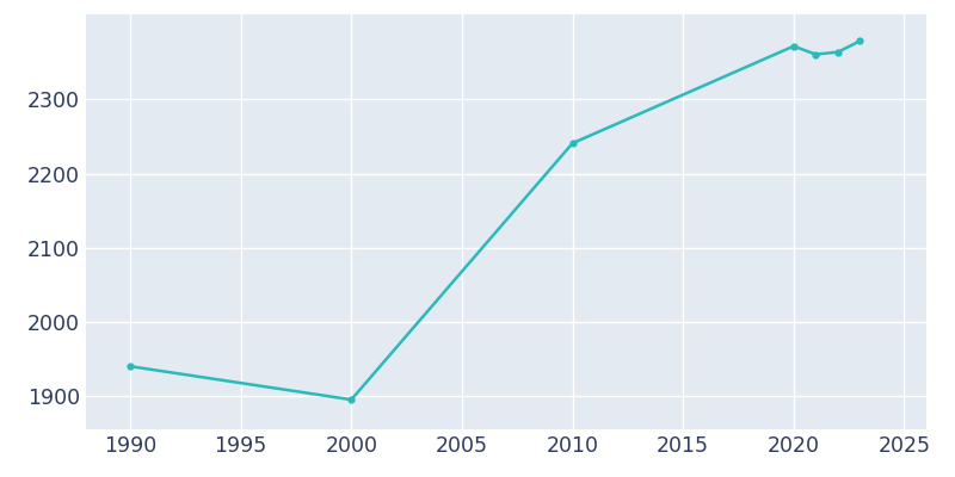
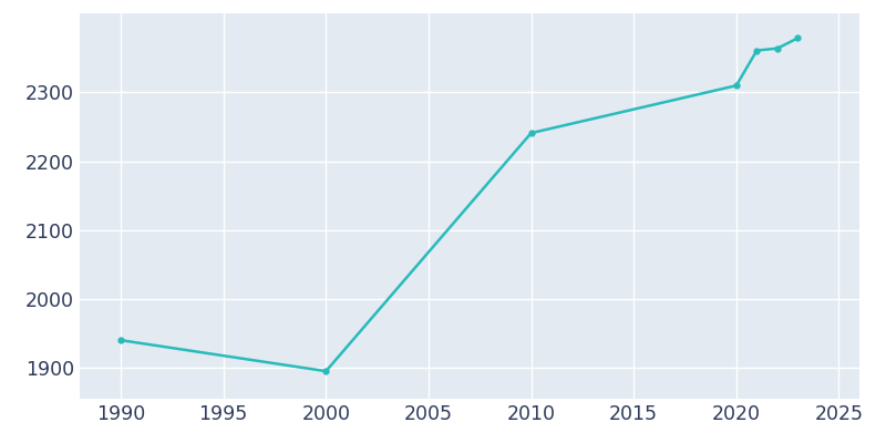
2020: 2372 -> 2310
